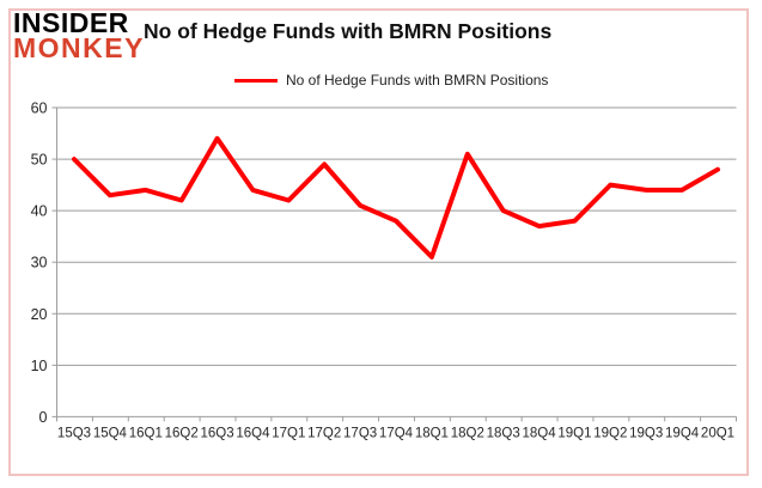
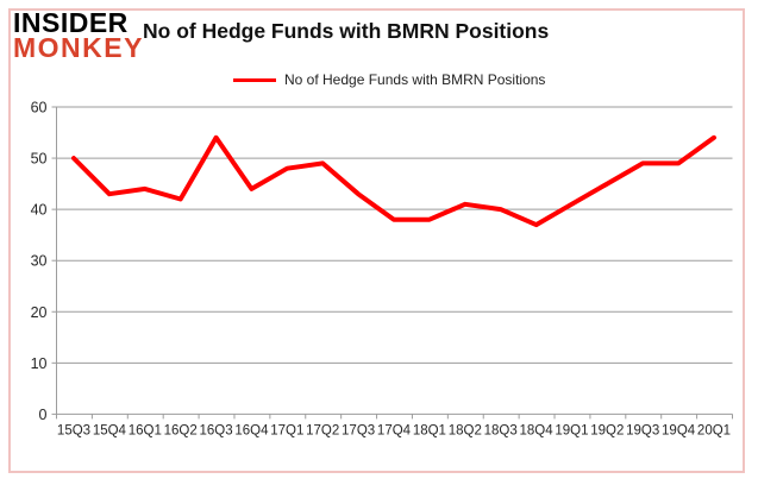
17Q1: 42 -> 48
17Q3: 41 -> 43
18Q1: 31 -> 38
18Q2: 51 -> 41
19Q1: 38 -> 41
19Q3: 44 -> 49
19Q4: 44 -> 49
20Q1: 48 -> 54
